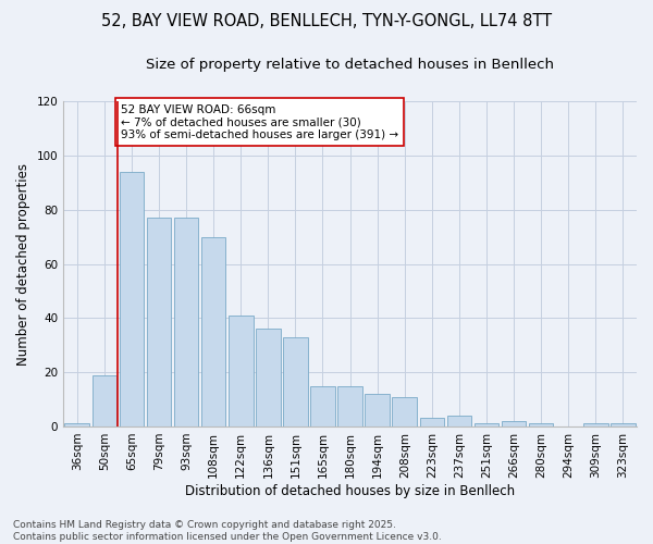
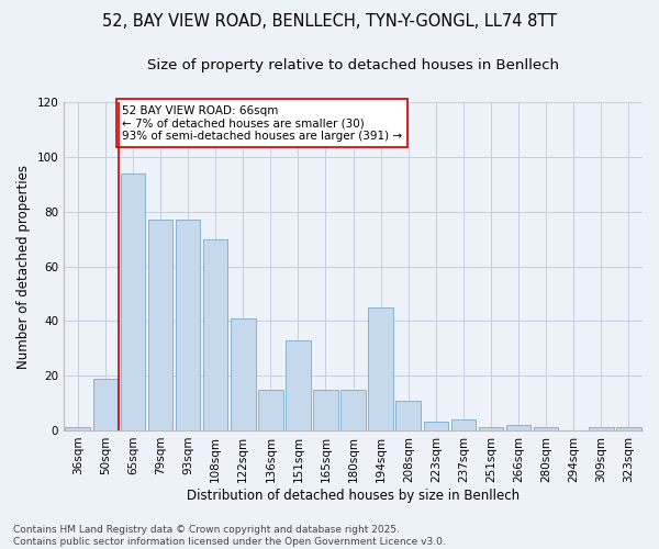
136sqm: 36 -> 15
194sqm: 12 -> 45
